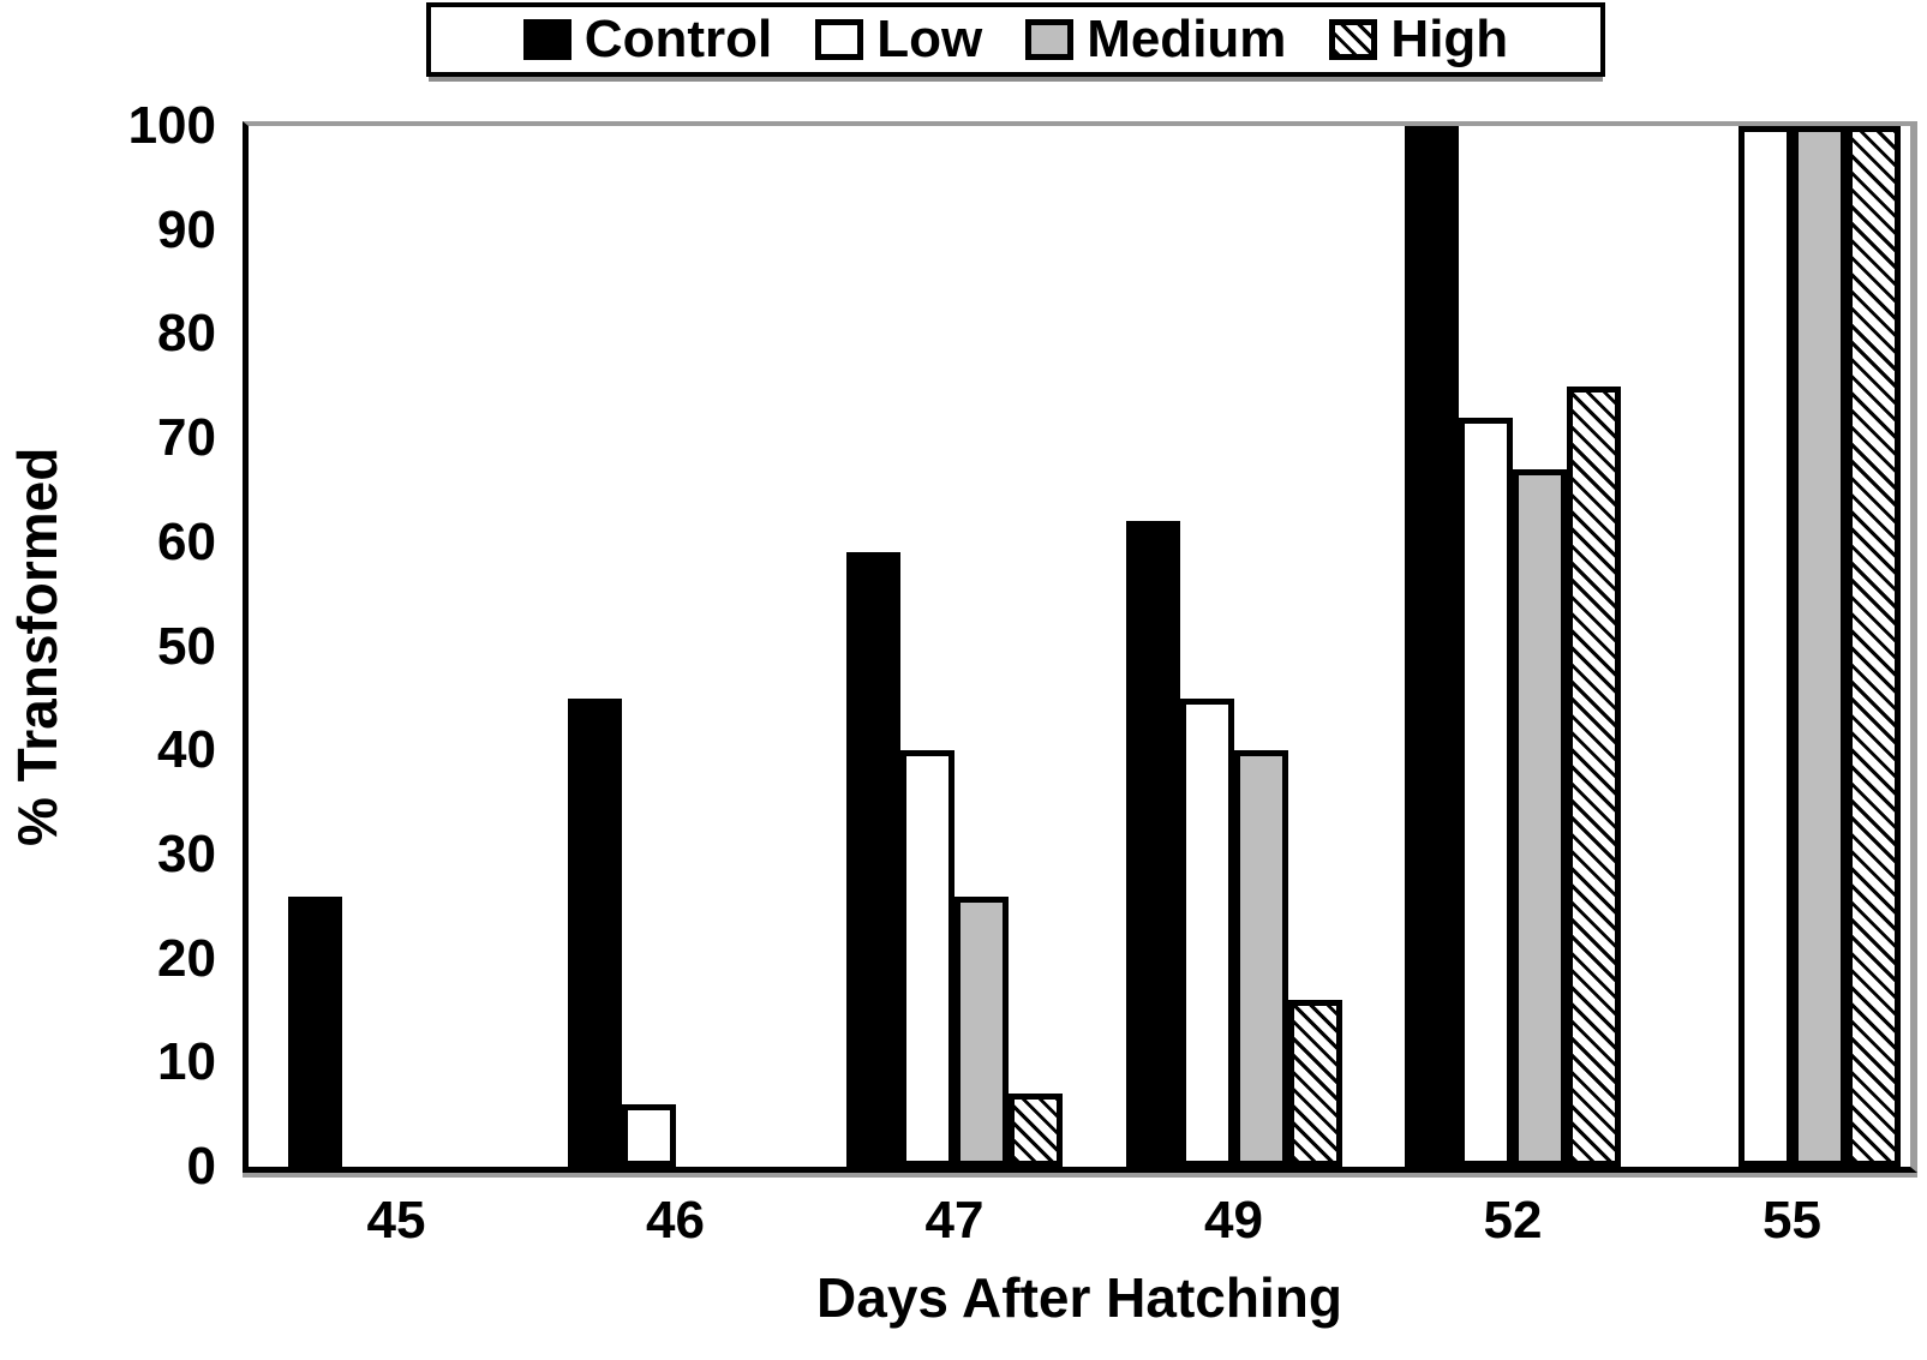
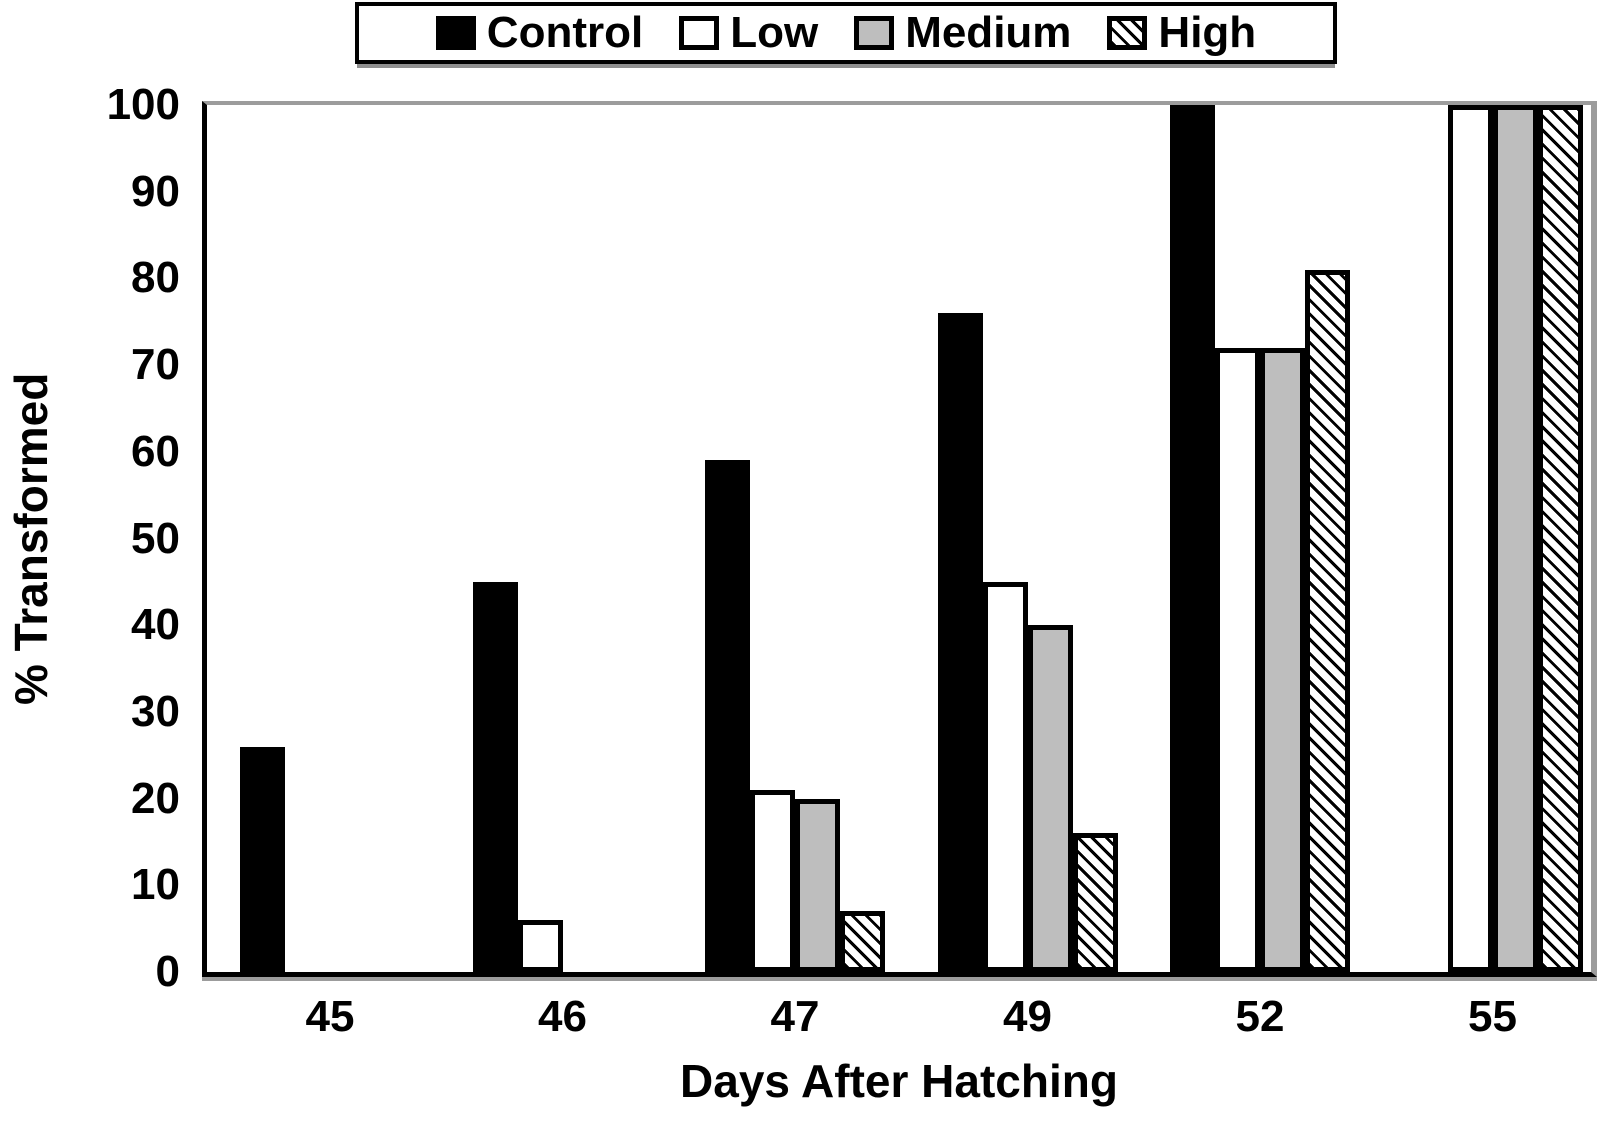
Low/47: 40 -> 21
Medium/47: 26 -> 20
Control/49: 62 -> 76
Medium/52: 67 -> 72
High/52: 75 -> 81
